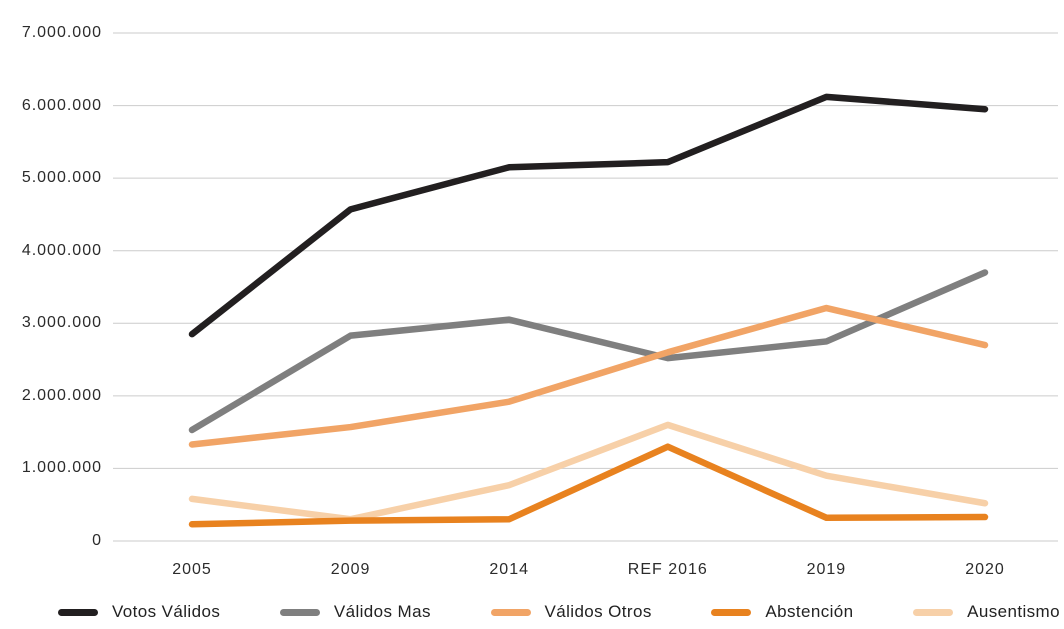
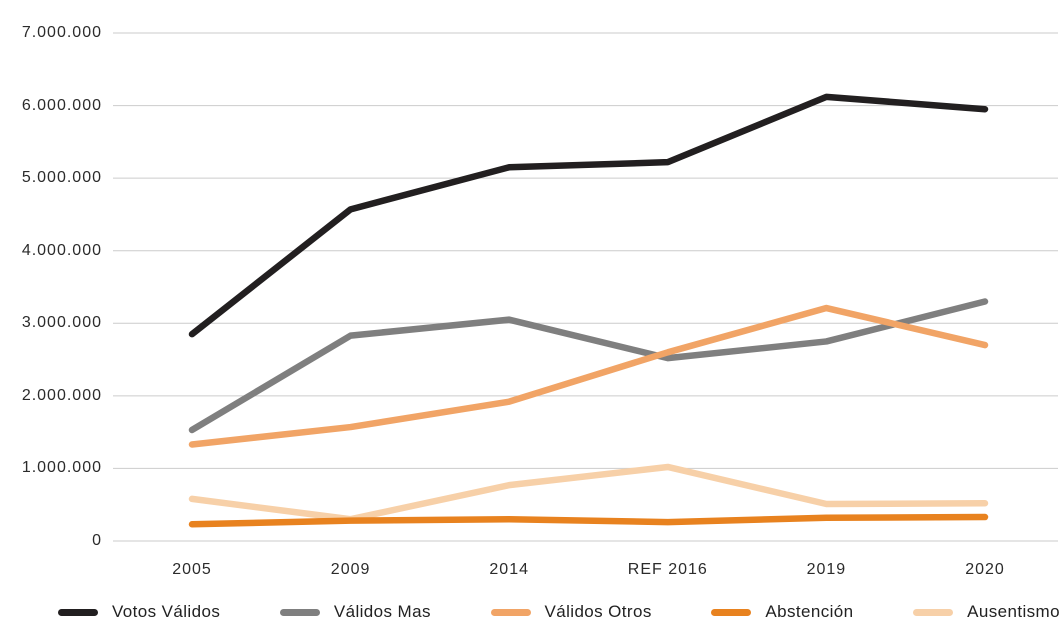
Abstención/REF 2016: 1300000 -> 300000
Ausentismo/REF 2016: 1600000 -> 1000000
Ausentismo/2019: 900000 -> 500000
Válidos Mas/2020: 3700000 -> 3300000
